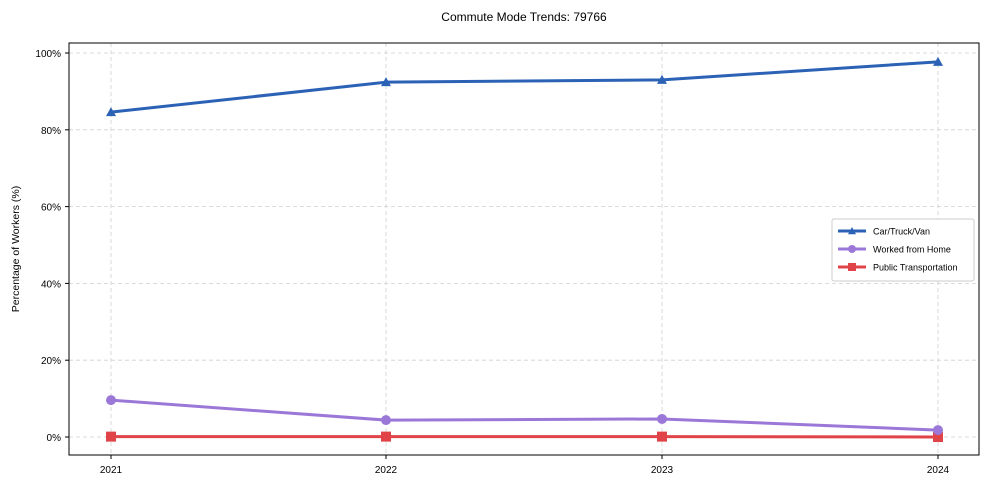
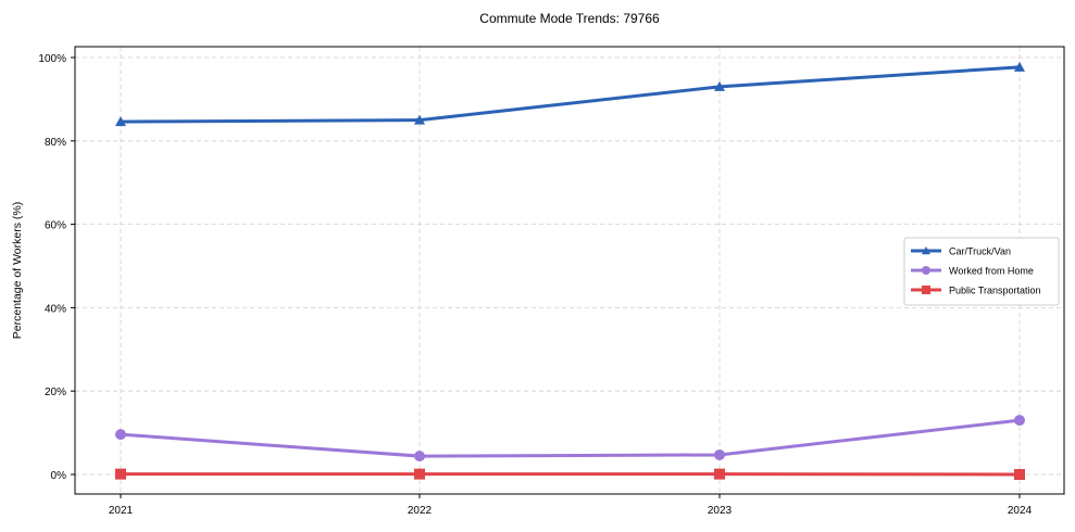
Car/Truck/Van/2022: 92% -> 85%
Worked from Home/2024: 2% -> 13%
